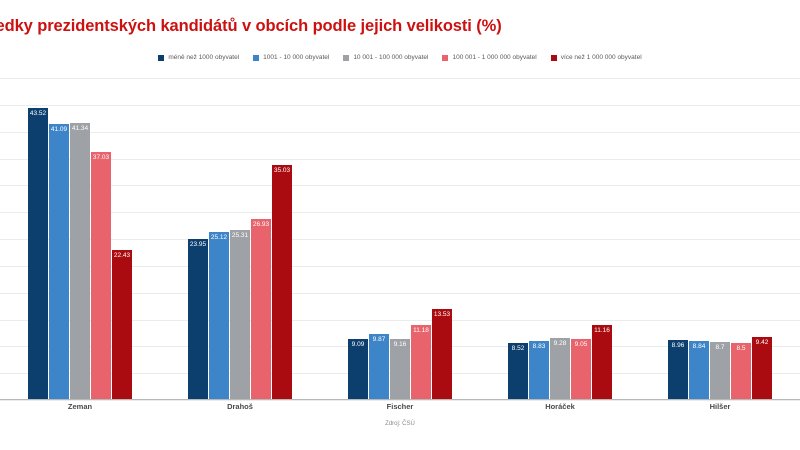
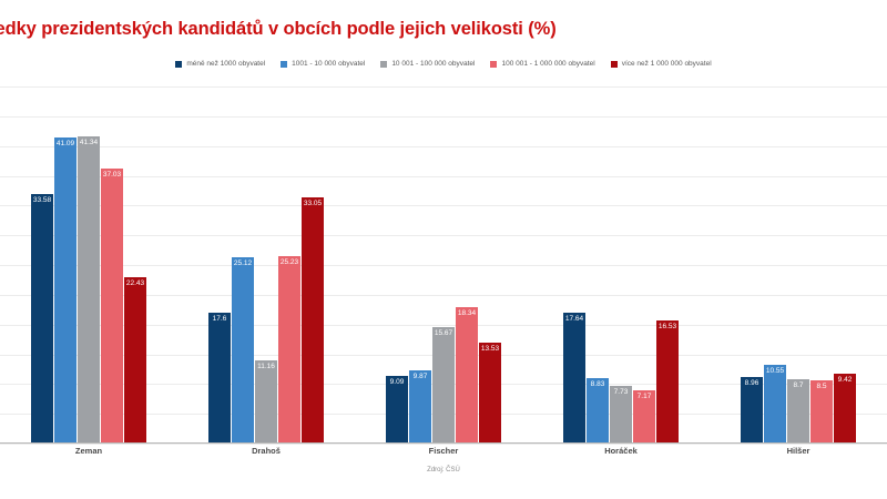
méně než 1000 obyvatel/Zeman: 43.52 -> 33.58
méně než 1000 obyvatel/Drahoš: 23.95 -> 17.6
10 001 - 100 000 obyvatel/Drahoš: 25.31 -> 11.16
100 001 - 1 000 000 obyvatel/Drahoš: 26.93 -> 25.23
více než 1 000 000 obyvatel/Drahoš: 35.03 -> 33.05
10 001 - 100 000 obyvatel/Fischer: 9.16 -> 15.67
100 001 - 1 000 000 obyvatel/Fischer: 11.18 -> 18.34
méně než 1000 obyvatel/Horáček: 8.52 -> 17.64
10 001 - 100 000 obyvatel/Horáček: 9.28 -> 7.73
100 001 - 1 000 000 obyvatel/Horáček: 9.05 -> 7.17
více než 1 000 000 obyvatel/Horáček: 11.16 -> 16.53
1001 - 10 000 obyvatel/Hilšer: 8.84 -> 10.55
